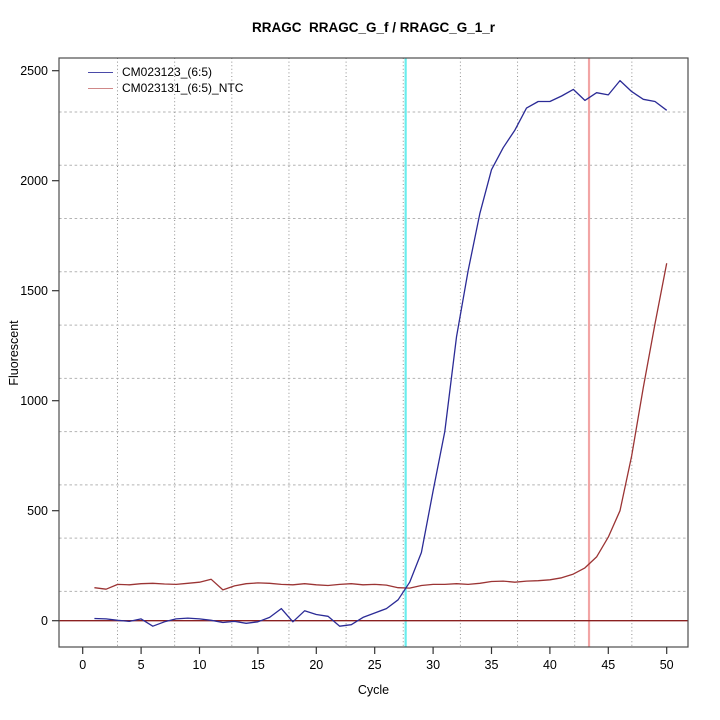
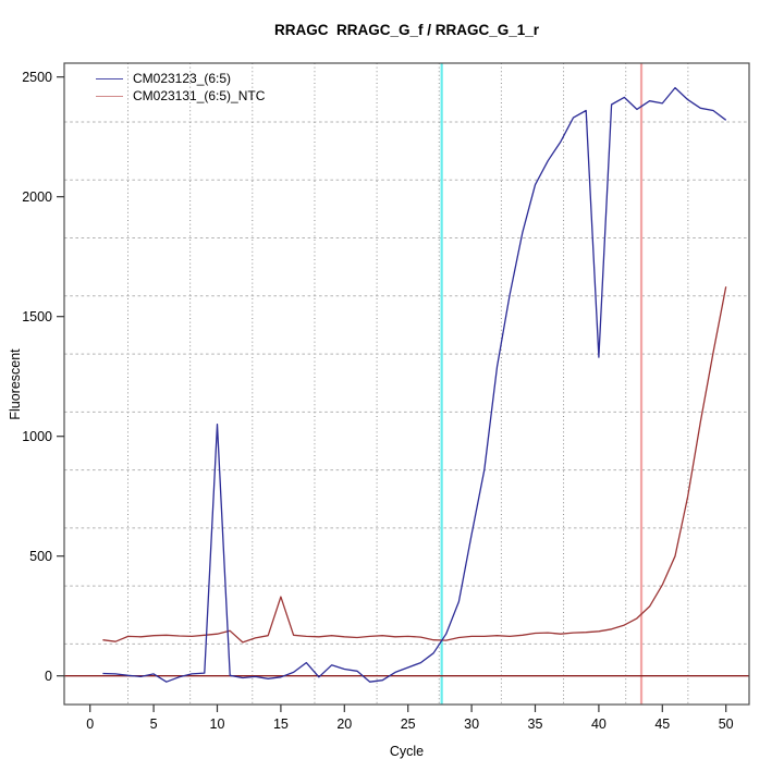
CM023123_(6:5)/10: 10 -> 1050
CM023131_(6:5)_NTC/15: 170 -> 330
CM023123_(6:5)/40: 2360 -> 1330
